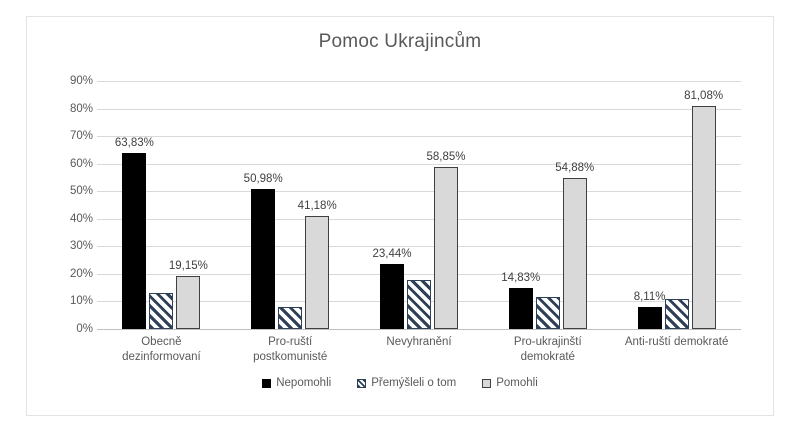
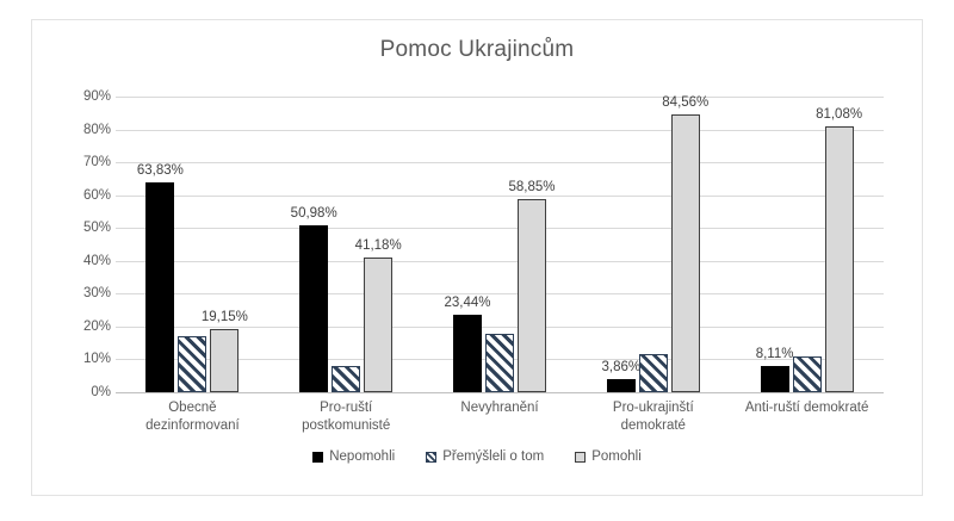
Přemýšleli o tom/Obecně dezinformovaní: 13% -> 17%
Nepomohli/Pro-ukrajinští demokraté: 14,83% -> 3,86%
Pomohli/Pro-ukrajinští demokraté: 54,88% -> 84,56%
